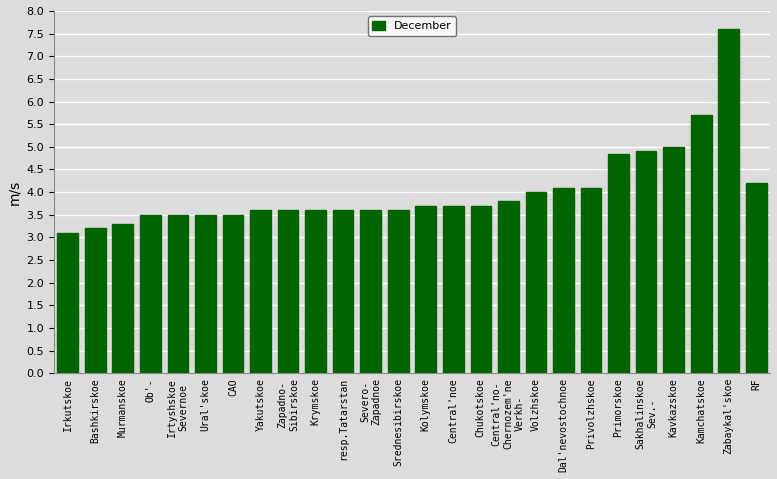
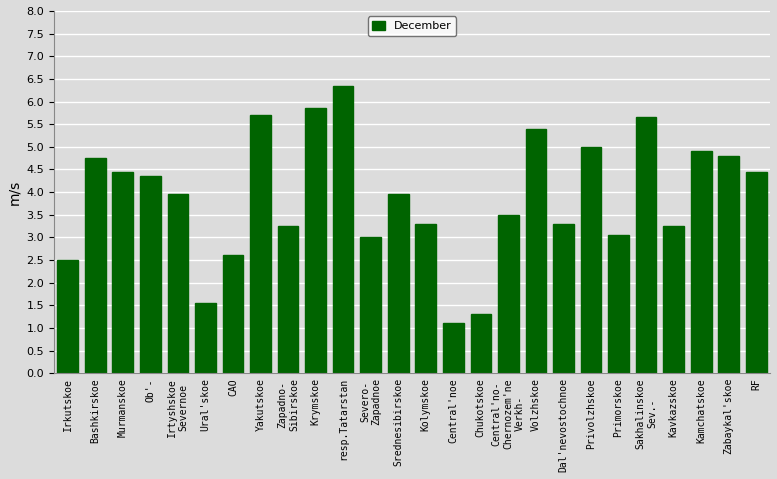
Irkutskoe: 3.10 -> 2.50
Bashkirskoe: 3.20 -> 4.75
Murmanskoe: 3.30 -> 4.45
Ob'-: 3.50 -> 4.35
Irtyshskoe Severnoe: 3.50 -> 3.95
Ural'skoe: 3.50 -> 1.55
CAO: 3.50 -> 2.60
Yakutskoe: 3.60 -> 5.70
Zapadno- Sibirskoe: 3.60 -> 3.25
Krymskoe: 3.60 -> 5.85
resp.Tatarstan: 3.60 -> 6.35
Severo- Zapadnoe: 3.60 -> 3.00
Srednesibirskoe: 3.60 -> 3.95
Kolymskoe: 3.70 -> 3.30
Central'noe: 3.70 -> 1.10
Chukotskoe: 3.70 -> 1.30
Central'no- Chernozem'ne Verkh-: 3.80 -> 3.50
Volzhskoe: 4.00 -> 5.40
Dal'nevostochnoe: 4.10 -> 3.30
Privolzhskoe: 4.10 -> 5.00
Primorskoe: 4.85 -> 3.05
Sakhalinskoe Sev.-: 4.90 -> 5.65
Kavkazskoe: 5.00 -> 3.25
Kamchatskoe: 5.70 -> 4.90
Zabaykal'skoe: 7.60 -> 4.80
RF: 4.20 -> 4.45
